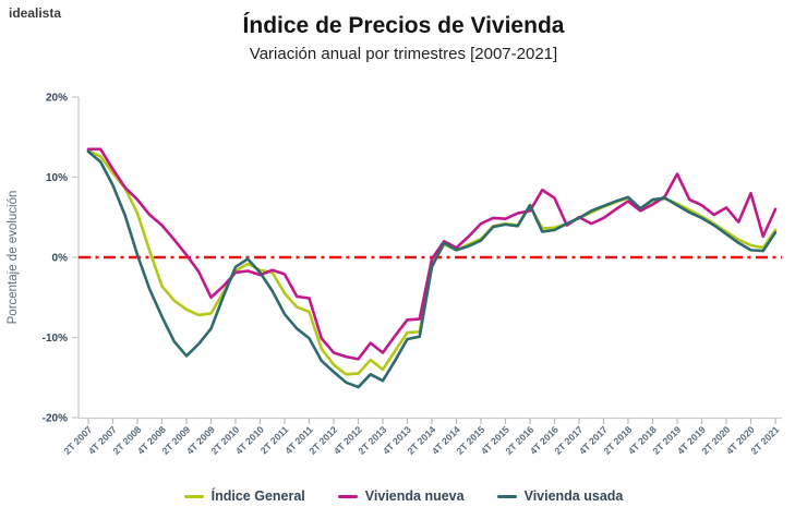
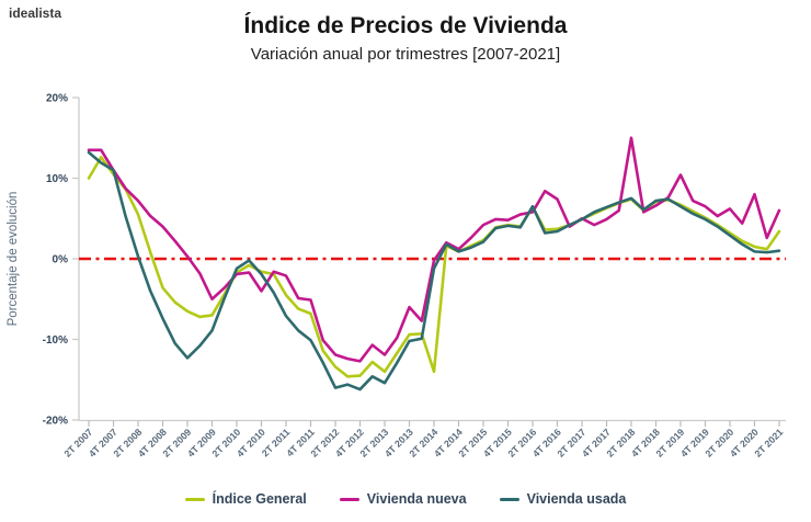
Índice General/2T 2007: 13% -> 10%
Vivienda usada/4T 2007: 9% -> 11%
Vivienda nueva/4T 2010: -2% -> -4%
Vivienda usada/2T 2012: -14% -> -16%
Vivienda nueva/4T 2013: -8% -> -6%
Índice General/2T 2014: -1% -> -14%
Vivienda nueva/2T 2018: 7% -> 15%
Vivienda usada/2T 2021: 3% -> 1%
